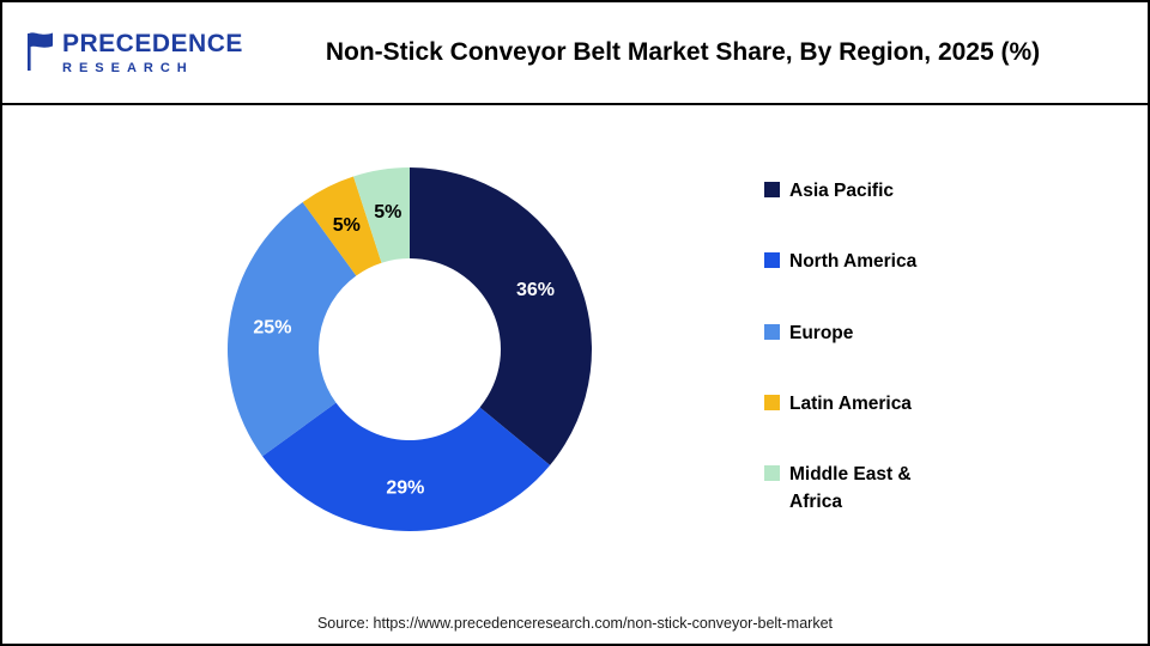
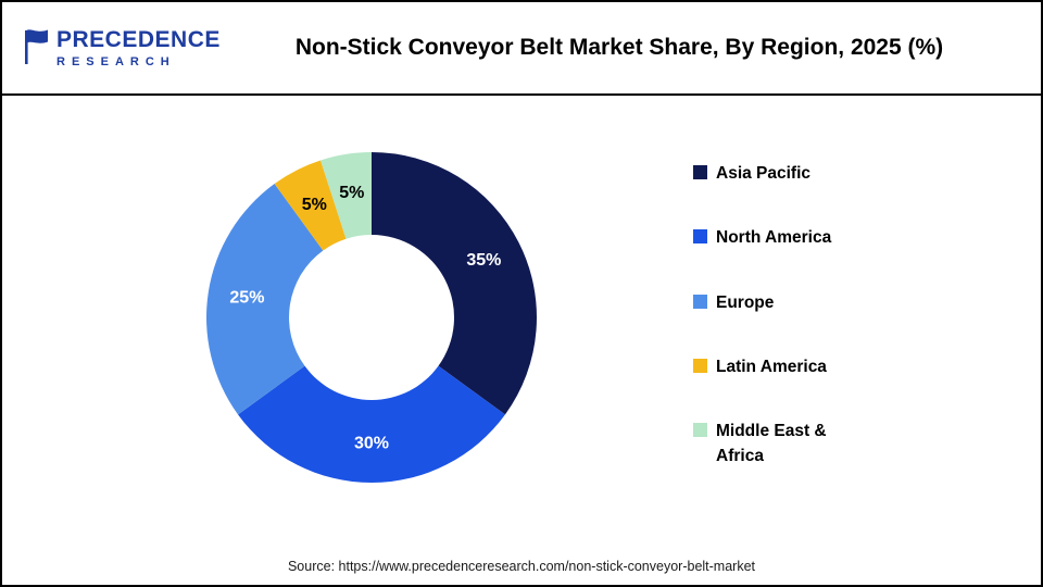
Asia Pacific: 36% -> 35%
North America: 29% -> 30%
